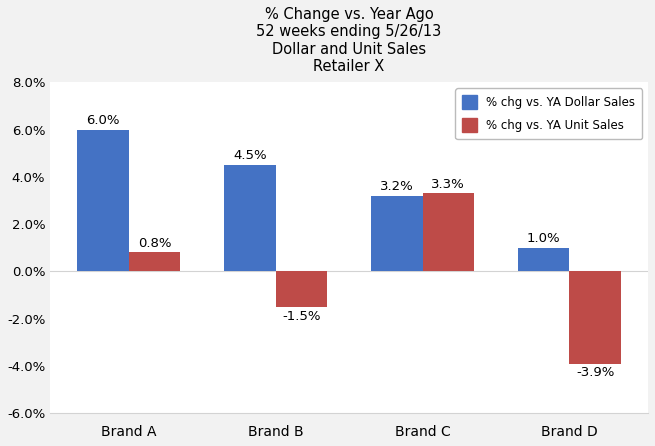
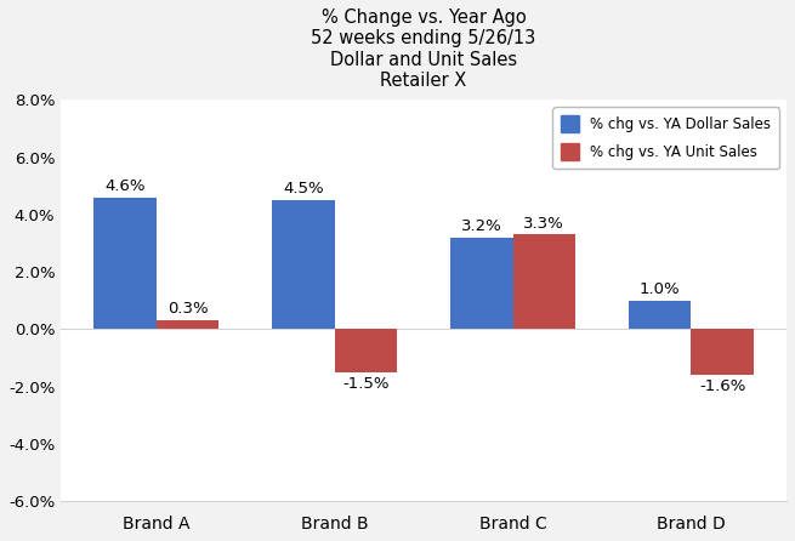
% chg vs. YA Dollar Sales/Brand A: 6.0% -> 4.6%
% chg vs. YA Unit Sales/Brand A: 0.8% -> 0.3%
% chg vs. YA Unit Sales/Brand D: -3.9% -> -1.6%
